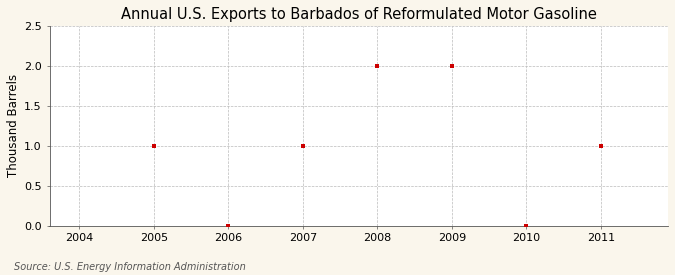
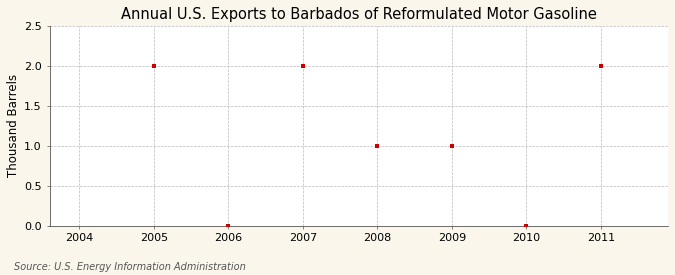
2005: 1 -> 2
2007: 1 -> 2
2008: 2 -> 1
2009: 2 -> 1
2011: 1 -> 2
